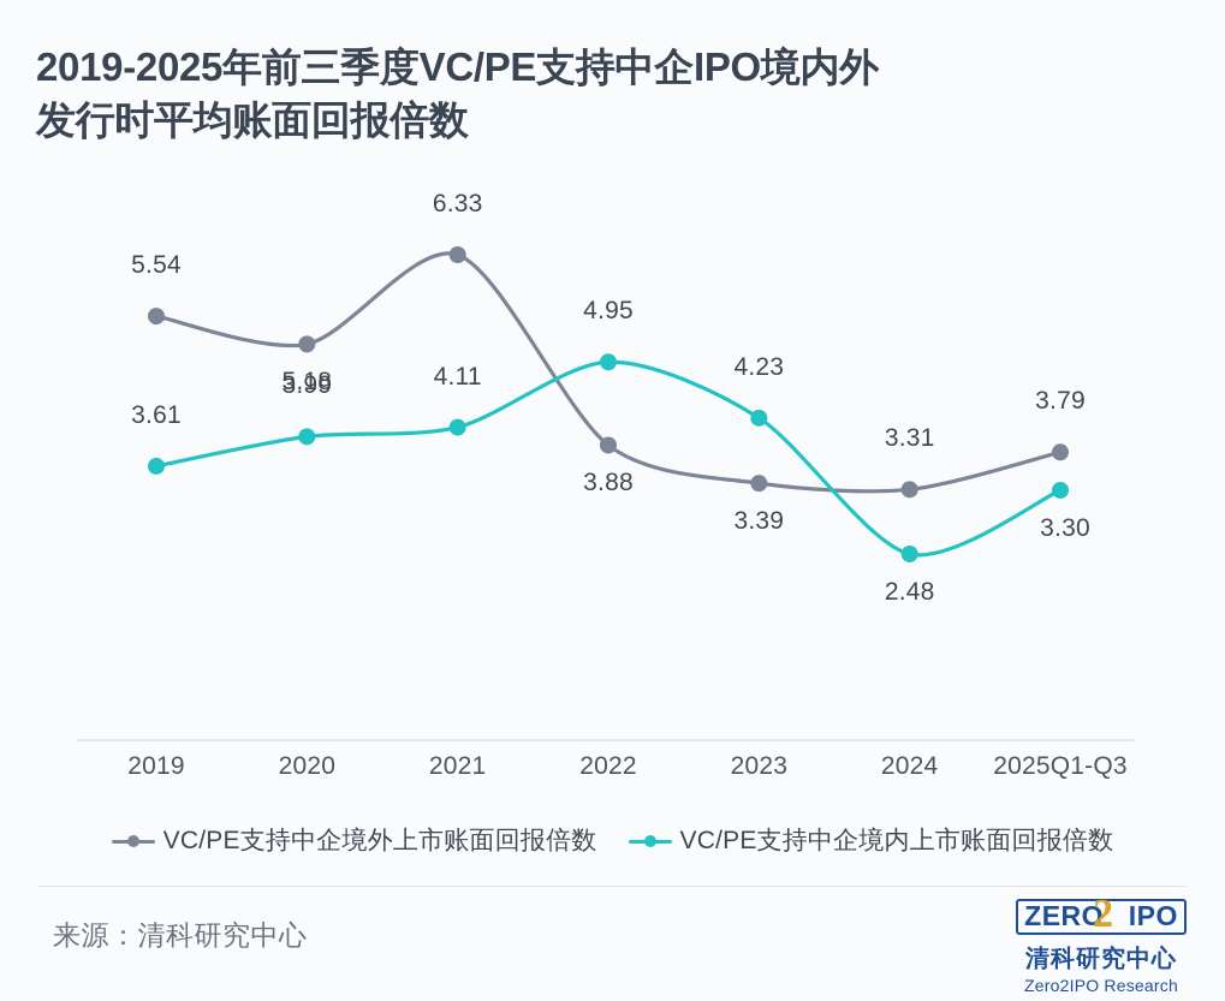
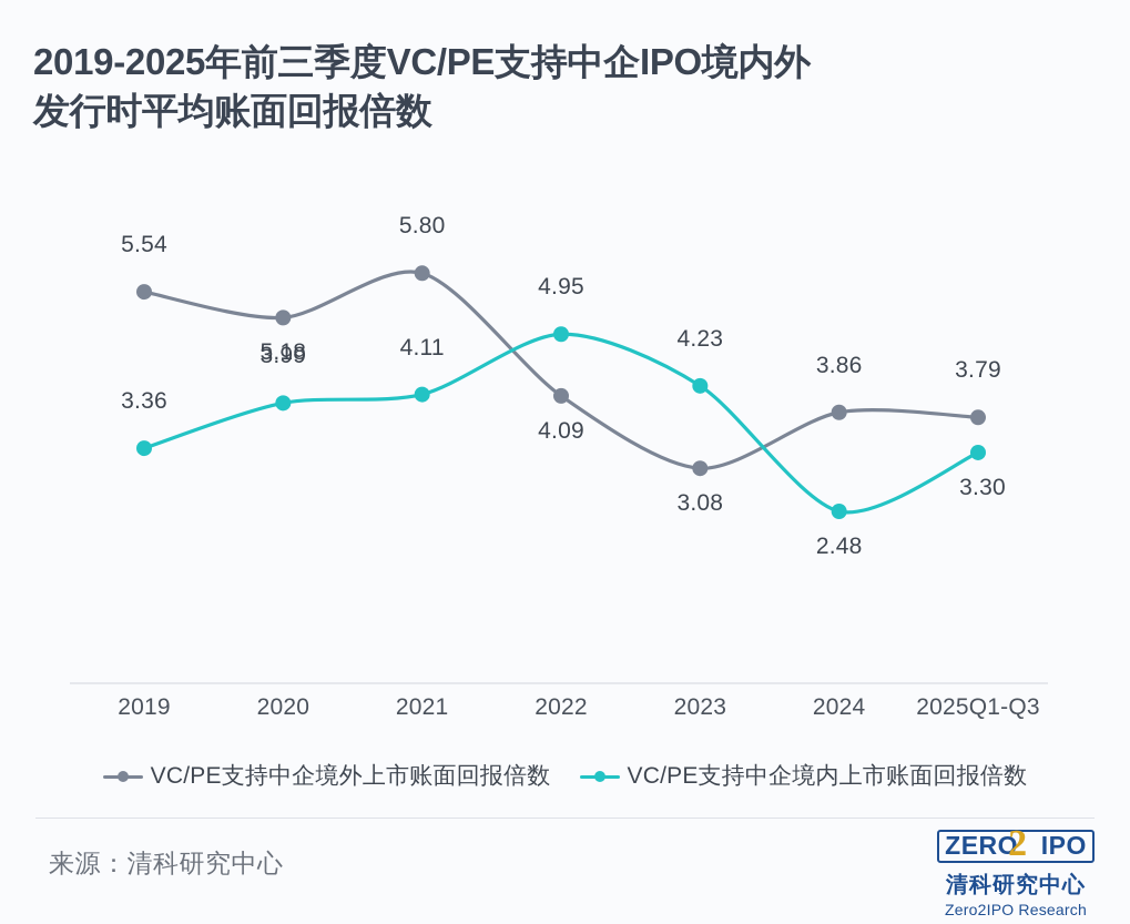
VC/PE支持中企境内上市账面回报倍数/2019: 3.61 -> 3.36
VC/PE支持中企境外上市账面回报倍数/2021: 6.33 -> 5.80
VC/PE支持中企境外上市账面回报倍数/2022: 3.88 -> 4.09
VC/PE支持中企境外上市账面回报倍数/2023: 3.39 -> 3.08
VC/PE支持中企境外上市账面回报倍数/2024: 3.31 -> 3.86
